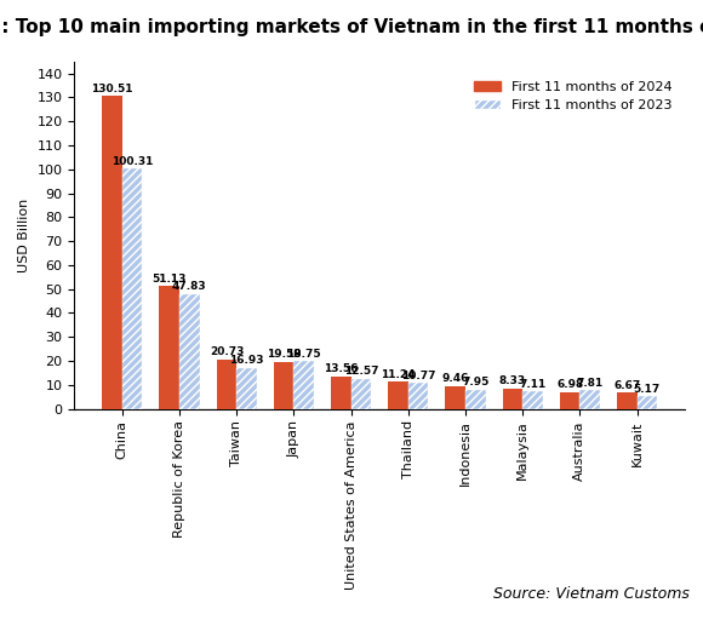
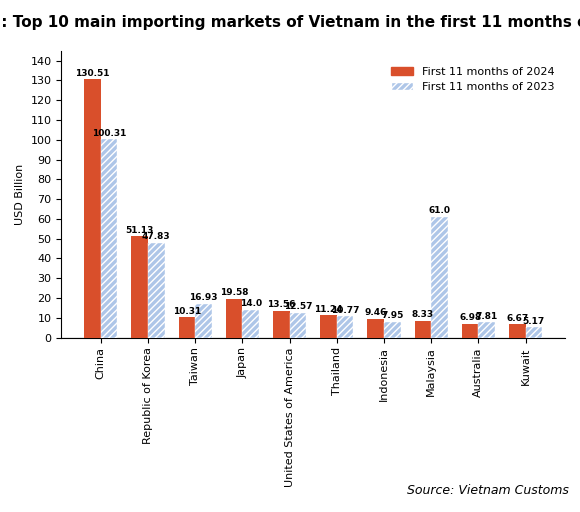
First 11 months of 2024/Taiwan: 20.73 -> 10.31
First 11 months of 2023/Japan: 20 -> 14
First 11 months of 2023/Malaysia: 7 -> 61
